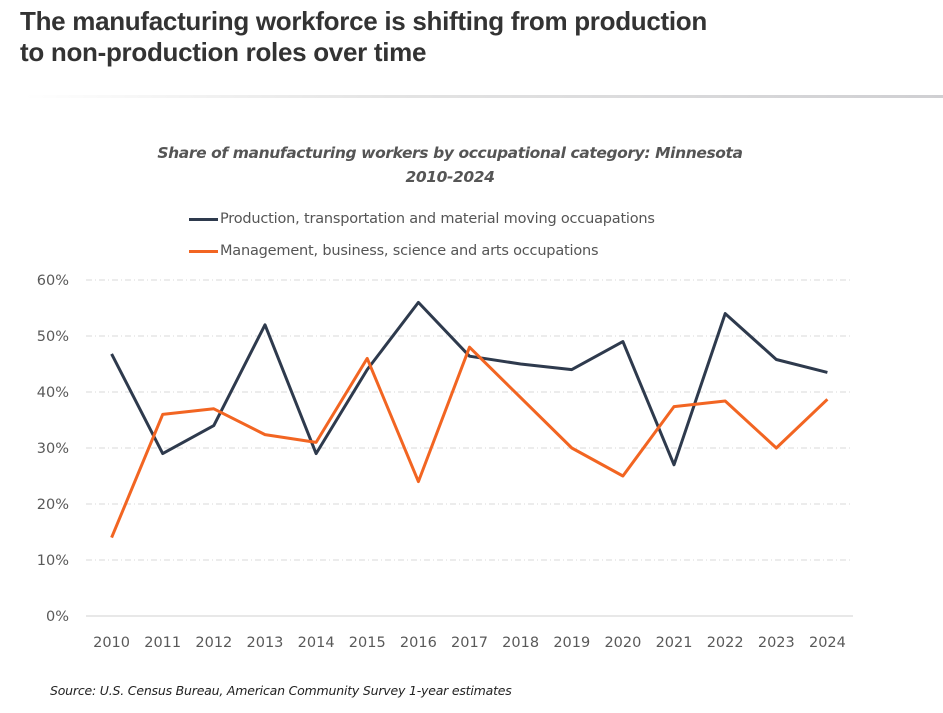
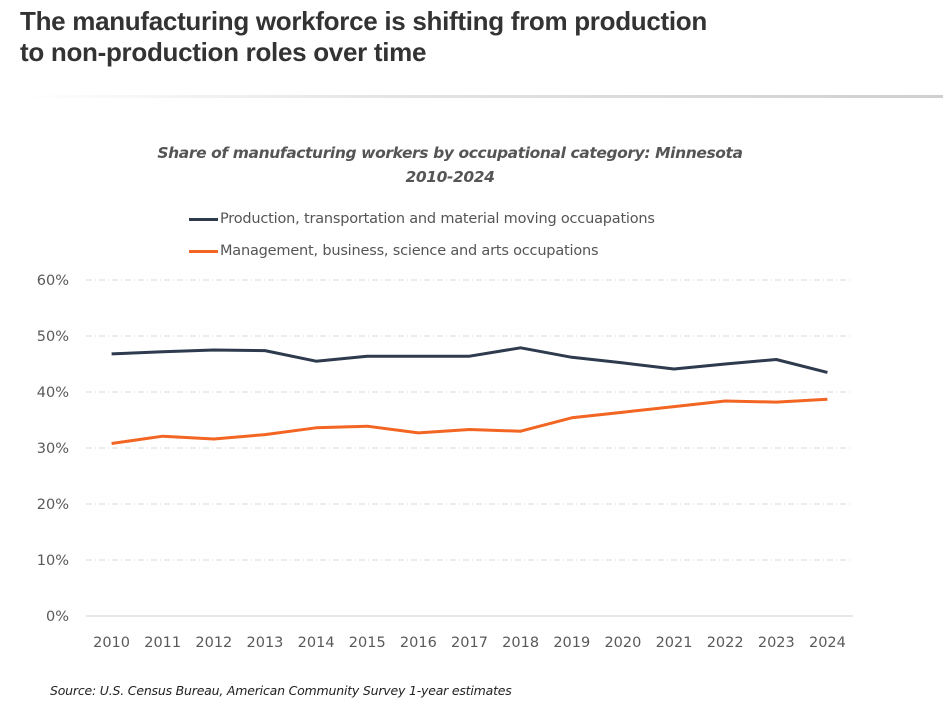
Management, business, science and arts occupations/2010: 14% -> 31%
Production, transportation and material moving occuapations/2011: 29% -> 47%
Management, business, science and arts occupations/2011: 36% -> 32%
Production, transportation and material moving occuapations/2012: 34% -> 48%
Management, business, science and arts occupations/2012: 37% -> 32%
Production, transportation and material moving occuapations/2013: 52% -> 47%
Production, transportation and material moving occuapations/2014: 29% -> 46%
Management, business, science and arts occupations/2014: 31% -> 34%
Production, transportation and material moving occuapations/2015: 44% -> 46%
Management, business, science and arts occupations/2015: 46% -> 34%
Production, transportation and material moving occuapations/2016: 56% -> 46%
Management, business, science and arts occupations/2016: 24% -> 33%
Management, business, science and arts occupations/2017: 48% -> 33%
Production, transportation and material moving occuapations/2018: 45% -> 48%
Management, business, science and arts occupations/2018: 39% -> 33%
Production, transportation and material moving occuapations/2019: 44% -> 46%
Management, business, science and arts occupations/2019: 30% -> 35%
Production, transportation and material moving occuapations/2020: 49% -> 45%
Management, business, science and arts occupations/2020: 25% -> 36%
Production, transportation and material moving occuapations/2021: 27% -> 44%
Production, transportation and material moving occuapations/2022: 54% -> 45%
Management, business, science and arts occupations/2023: 30% -> 38%
